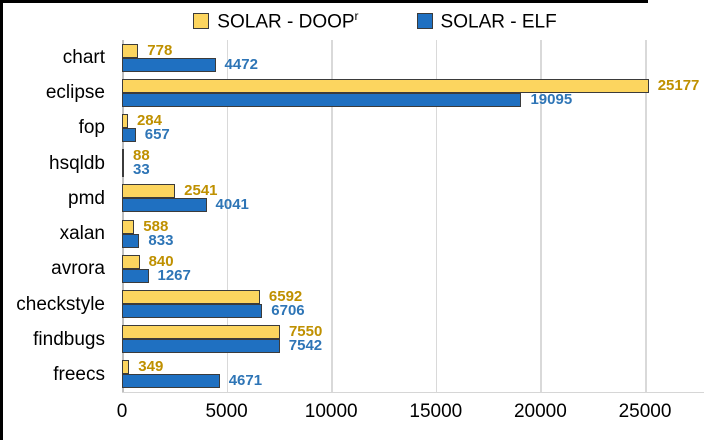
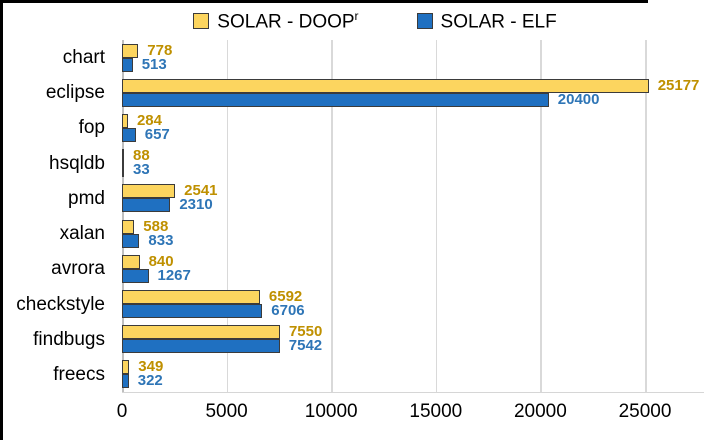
SOLAR - ELF/chart: 4472 -> 513
SOLAR - ELF/eclipse: 19095 -> 20400
SOLAR - ELF/pmd: 4041 -> 2310
SOLAR - ELF/freecs: 4671 -> 322
